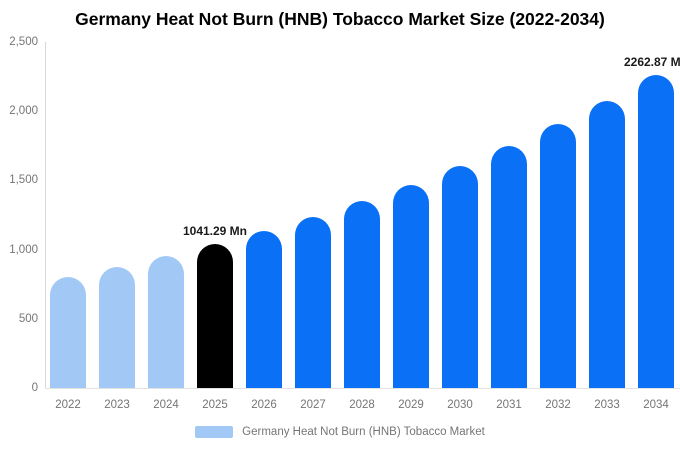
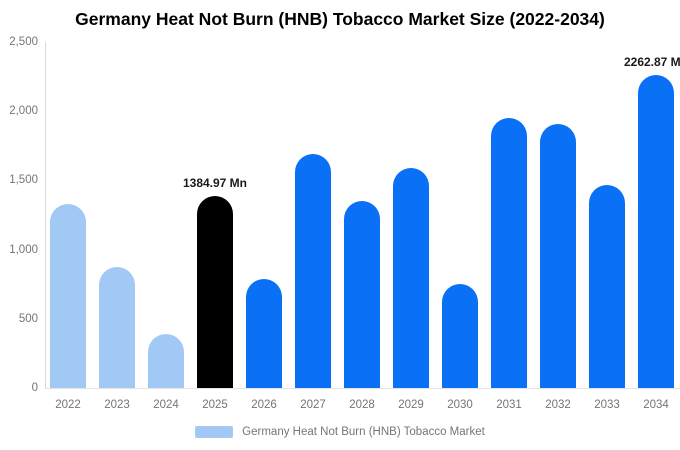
2022: 800 -> 1330
2024: 960 -> 390
2025: 1041.29 -> 1384.97
2026: 1140 -> 790
2027: 1240 -> 1690
2029: 1470 -> 1590
2030: 1600 -> 750
2031: 1750 -> 1950
2033: 2080 -> 1470
